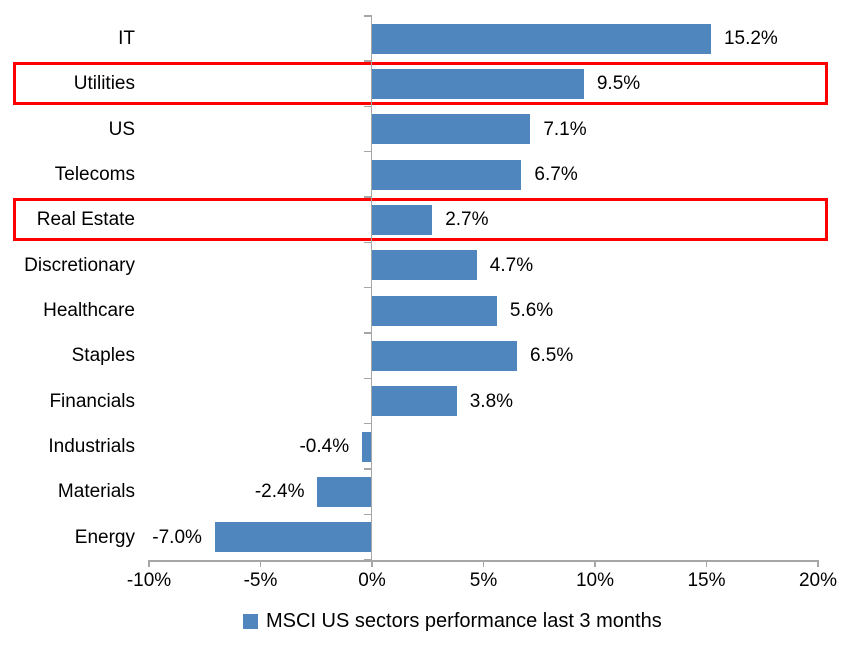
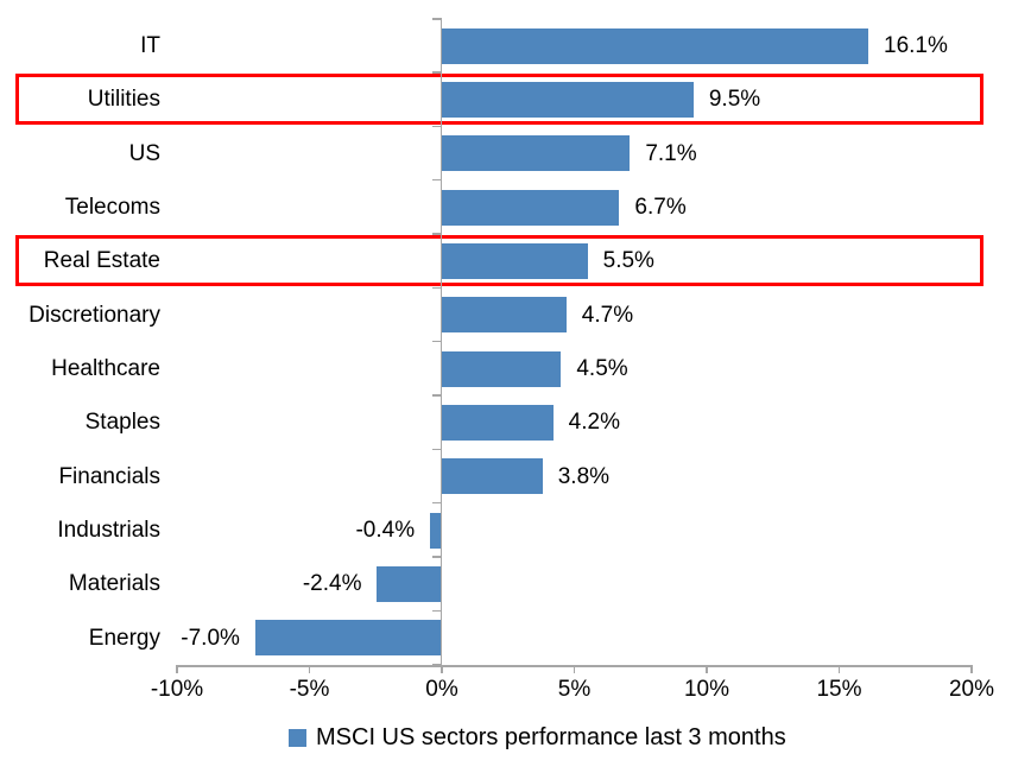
IT: 15.2% -> 16.1%
Real Estate: 2.7% -> 5.5%
Healthcare: 5.6% -> 4.5%
Staples: 6.5% -> 4.2%
